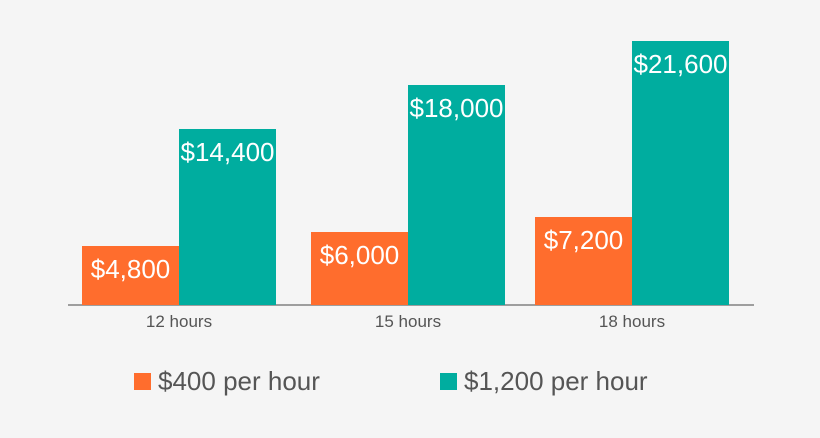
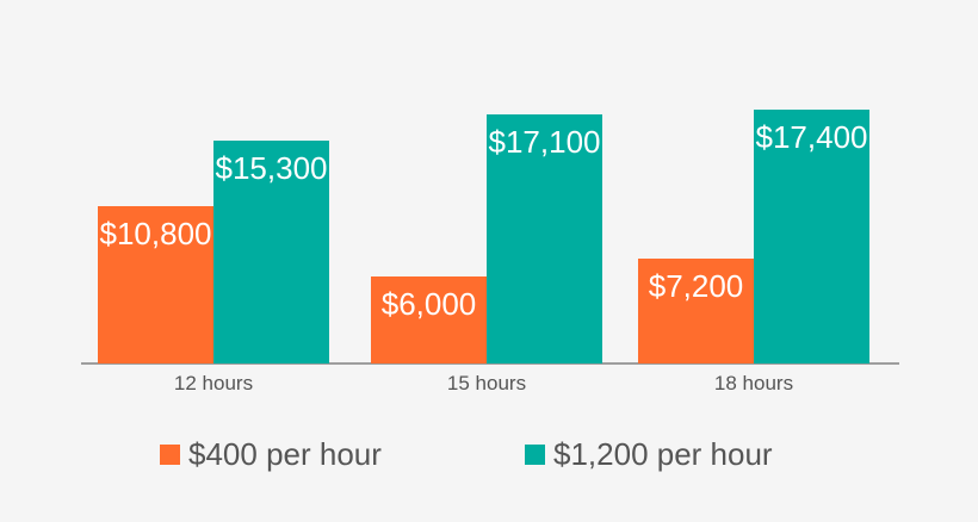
$400 per hour/12 hours: $4,800 -> $10,800
$1,200 per hour/12 hours: $14,400 -> $15,300
$1,200 per hour/15 hours: $18,000 -> $17,100
$1,200 per hour/18 hours: $21,600 -> $17,400
